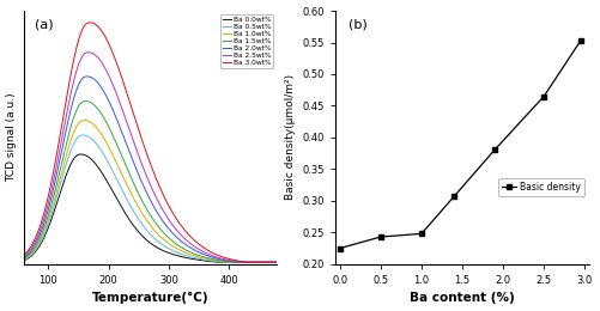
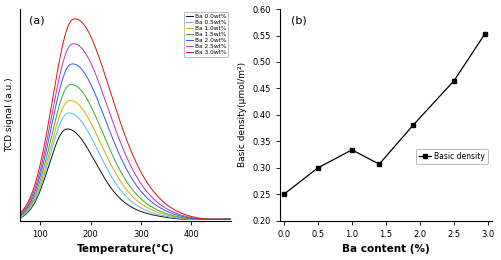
0.0: 0.225 -> 0.250
0.5: 0.243 -> 0.300
1.0: 0.248 -> 0.334
